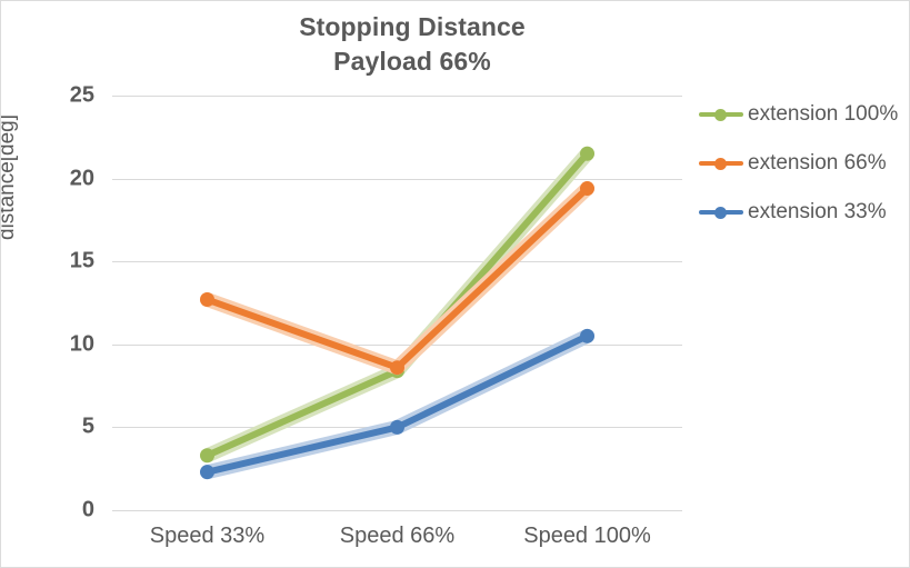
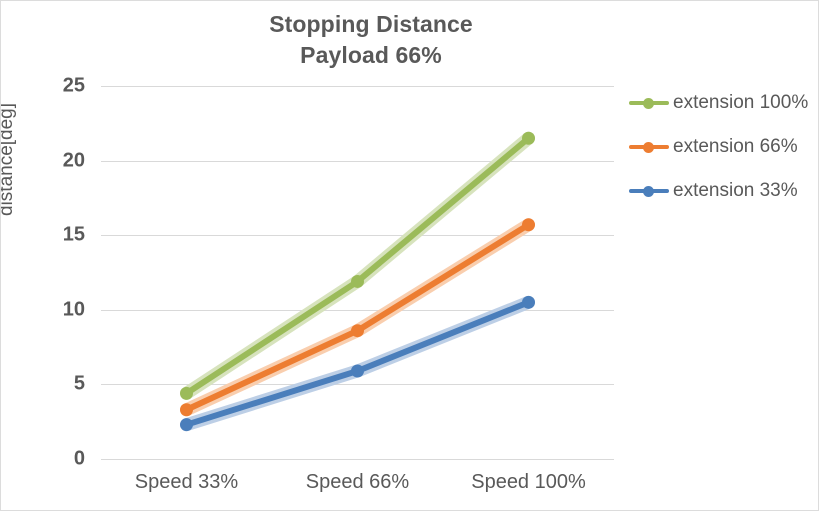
extension 100%/Speed 33%: 3.3 -> 4.4
extension 66%/Speed 33%: 12.7 -> 3.3
extension 100%/Speed 66%: 8.4 -> 11.9
extension 33%/Speed 66%: 5.0 -> 5.9
extension 66%/Speed 100%: 19.4 -> 15.7
